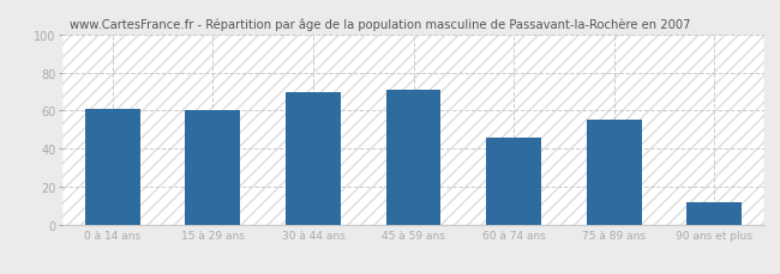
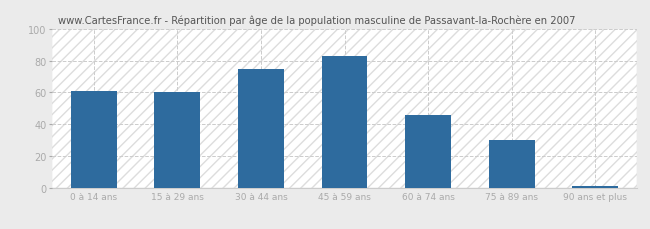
30 à 44 ans: 70 -> 75
45 à 59 ans: 71 -> 83
75 à 89 ans: 55 -> 30
90 ans et plus: 12 -> 1
